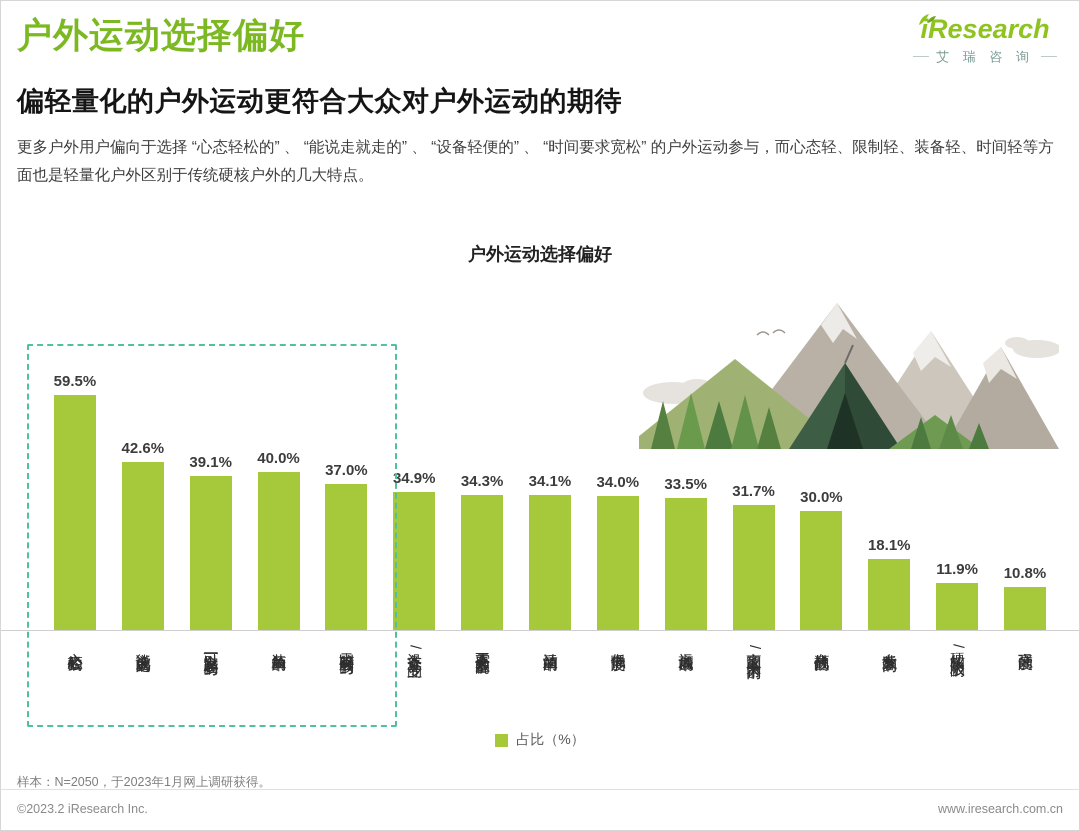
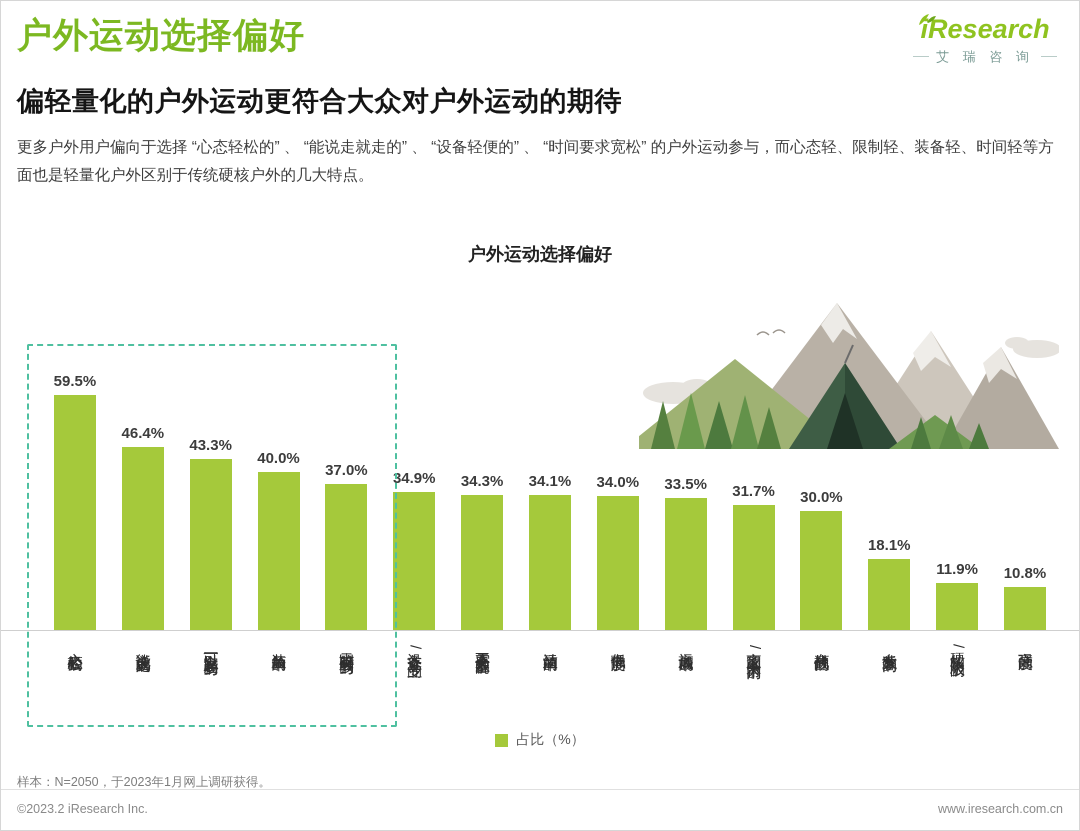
能说走就走的: 42.6% -> 46.4%
可以全家一起参与的: 39.1% -> 43.3%
